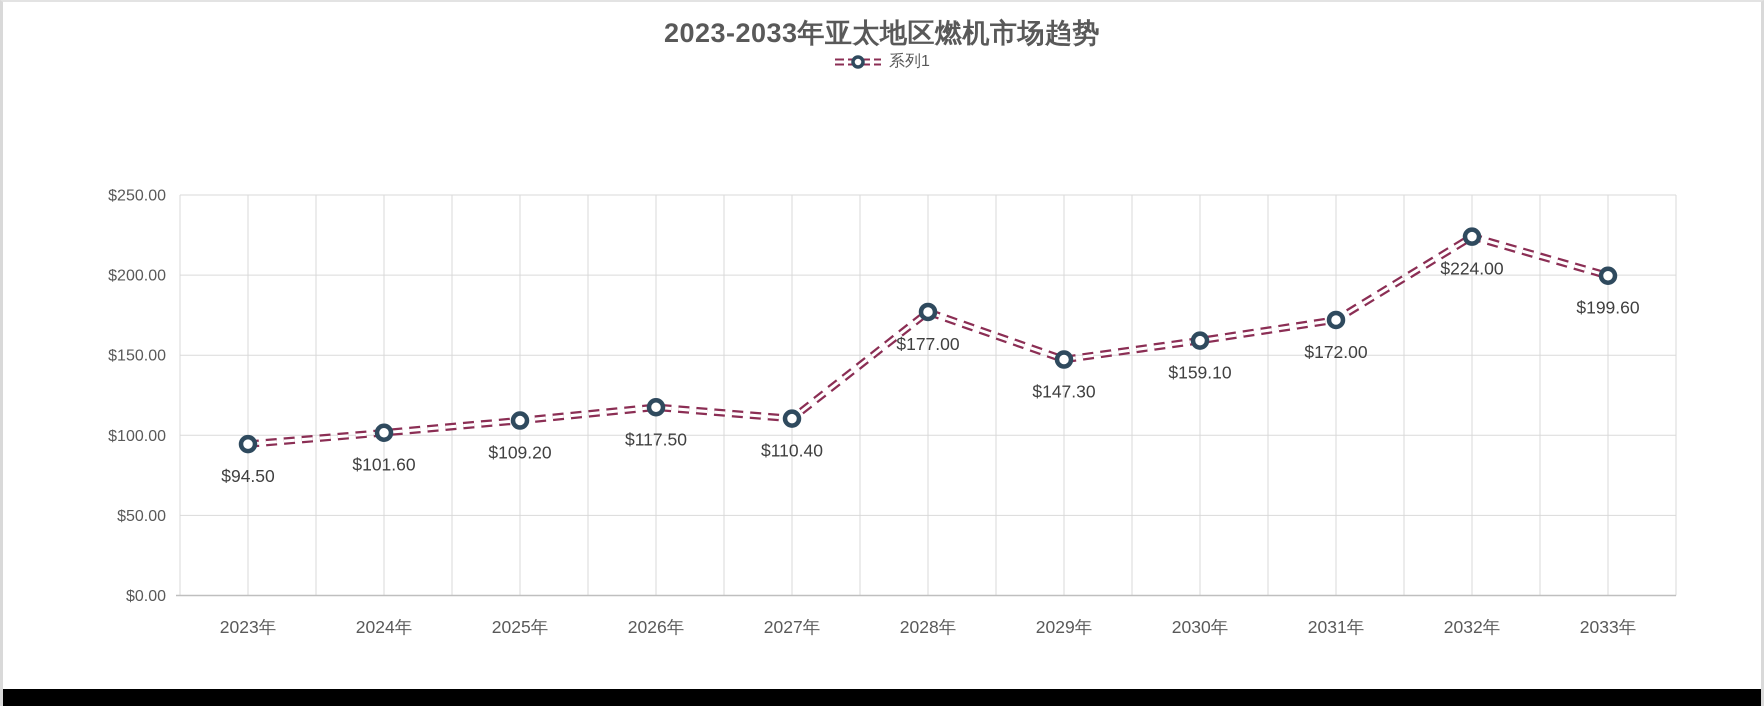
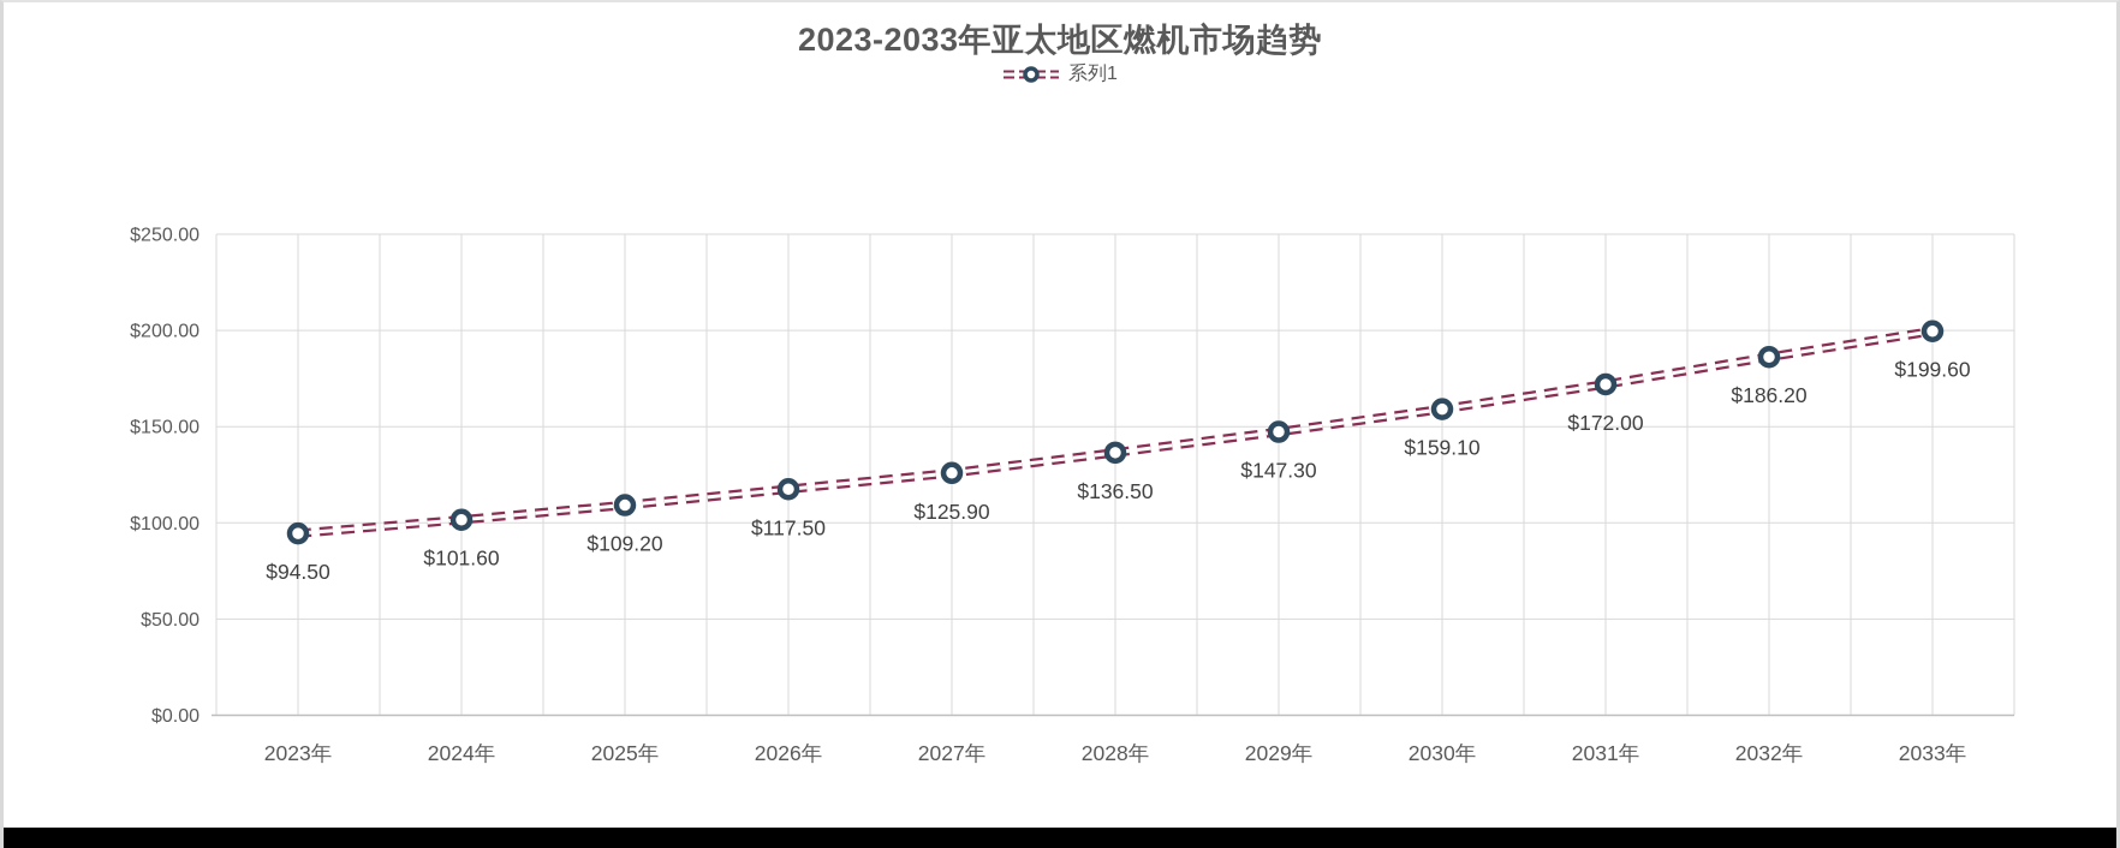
2027年: $110.40 -> $125.90
2028年: $177.00 -> $136.50
2032年: $224.00 -> $186.20
